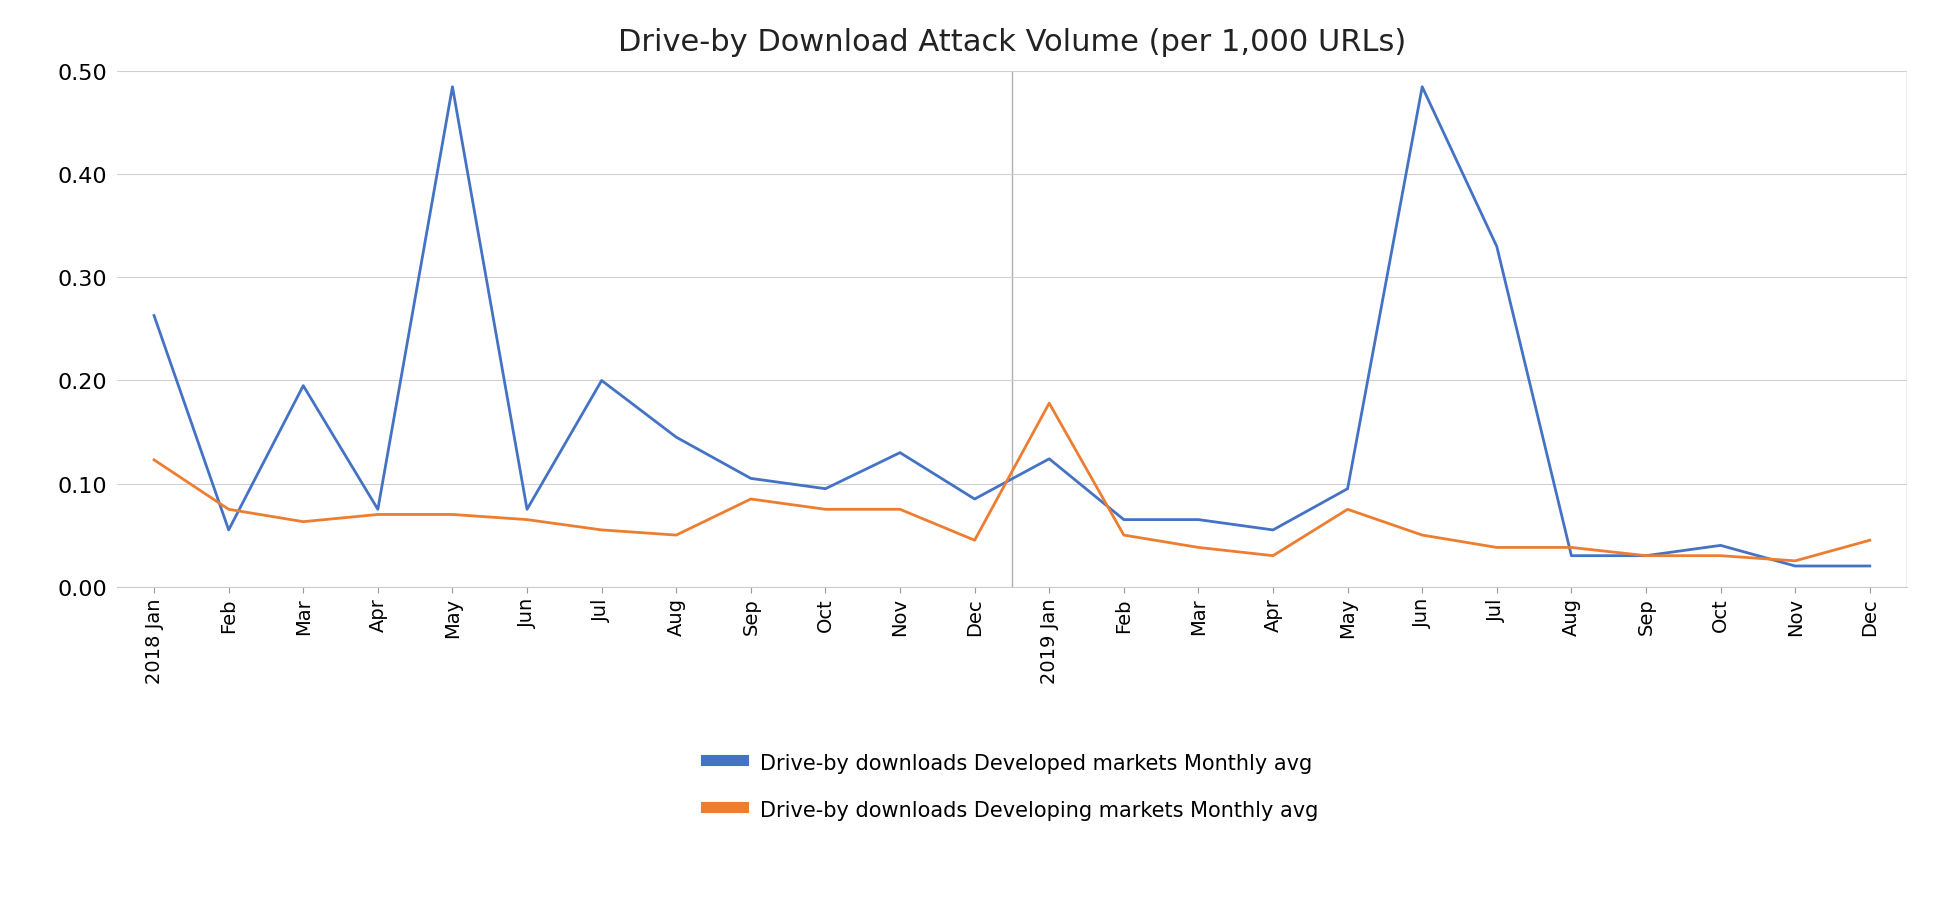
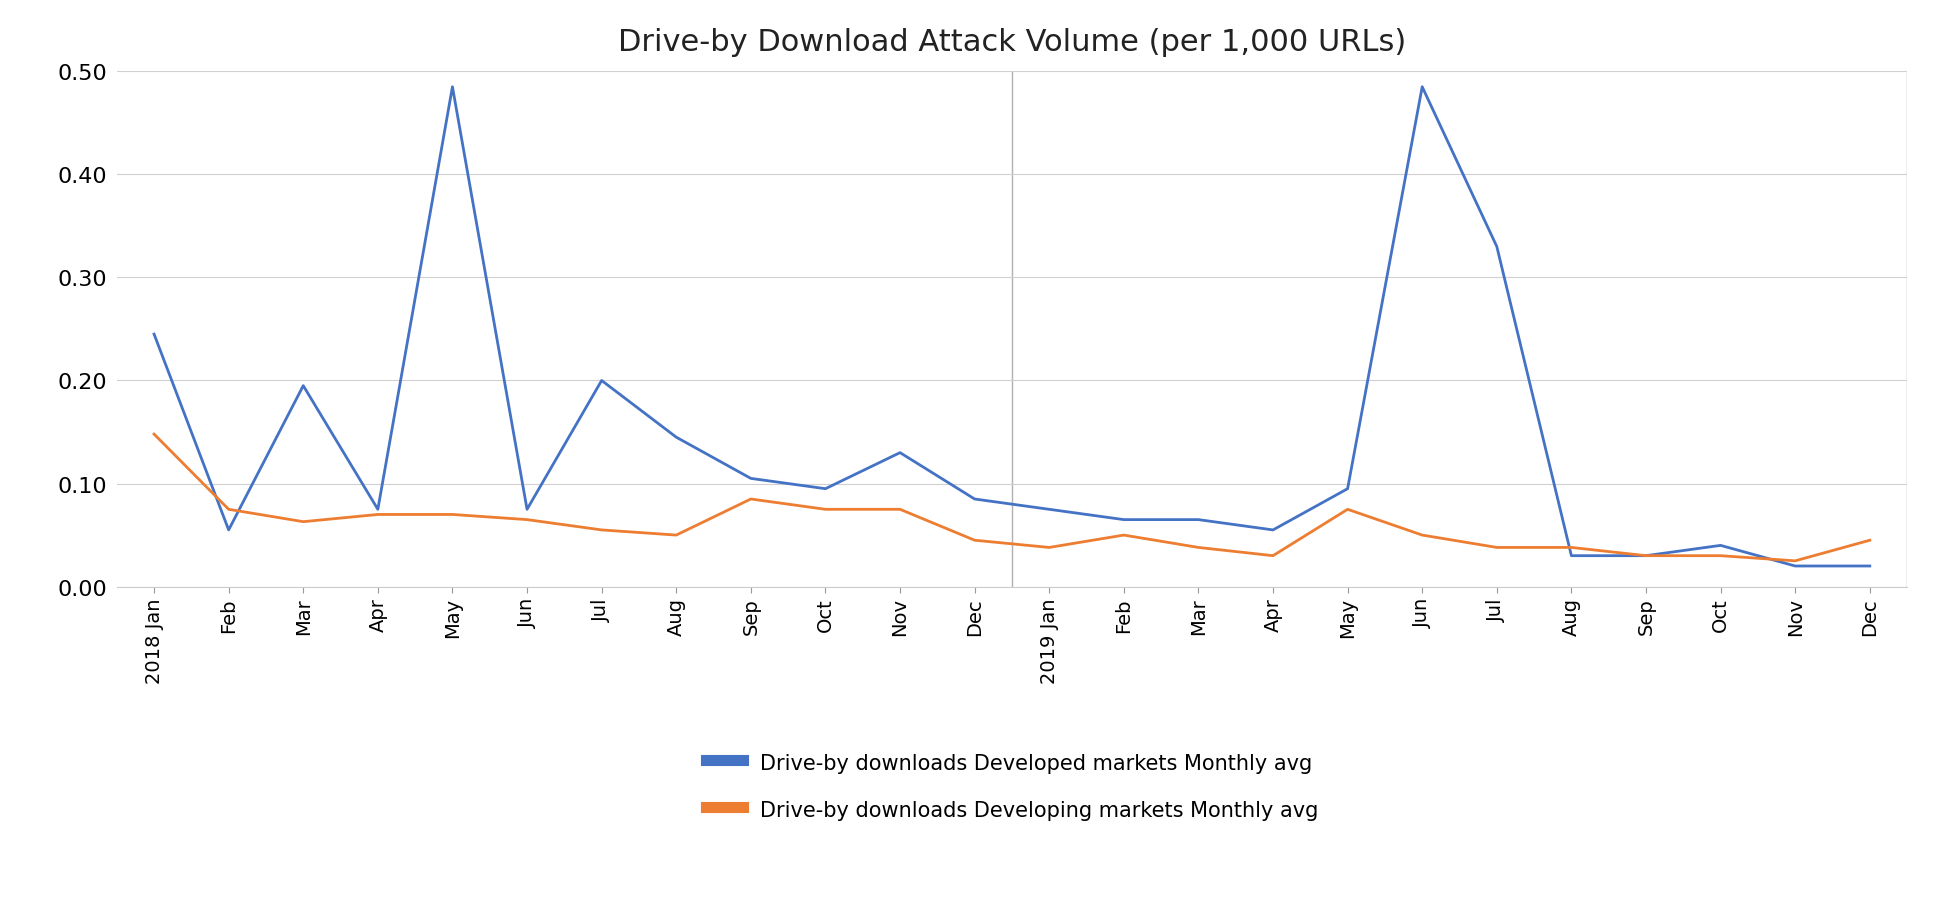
Drive-by downloads Developed markets Monthly avg/2018 Jan: 0.263 -> 0.245
Drive-by downloads Developing markets Monthly avg/2018 Jan: 0.123 -> 0.148
Drive-by downloads Developed markets Monthly avg/2019 Jan: 0.124 -> 0.075
Drive-by downloads Developing markets Monthly avg/2019 Jan: 0.178 -> 0.038
